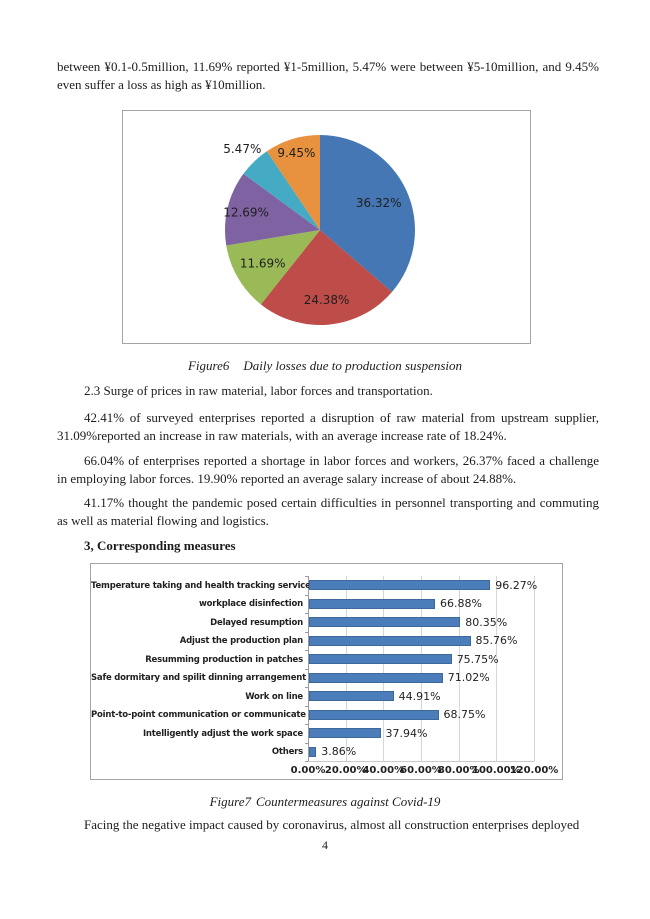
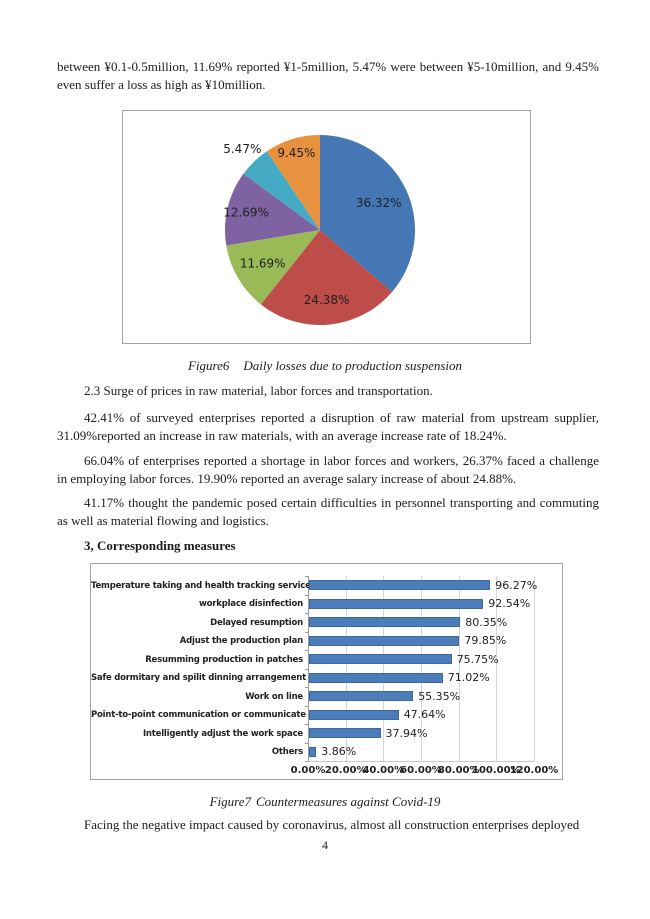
Figure7 Countermeasures against Covid-19/workplace disinfection: 66.88% -> 92.54%
Figure7 Countermeasures against Covid-19/Adjust the production plan: 85.76% -> 79.85%
Figure7 Countermeasures against Covid-19/Work on line: 44.91% -> 55.35%
Figure7 Countermeasures against Covid-19/Point-to-point communication or communicate on..: 68.75% -> 47.64%
